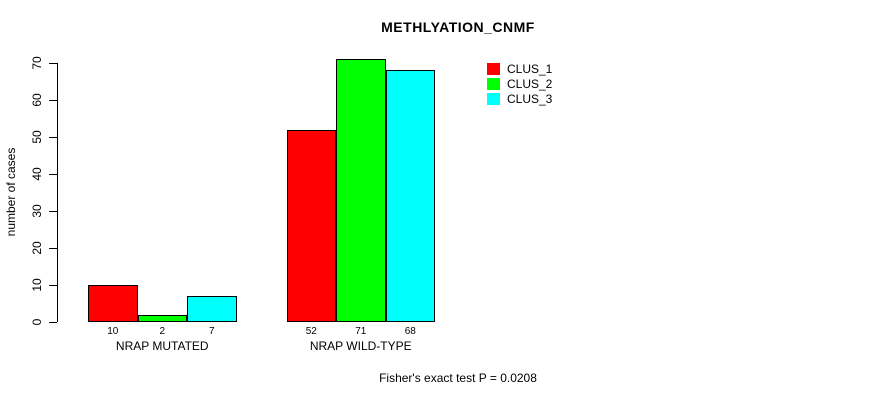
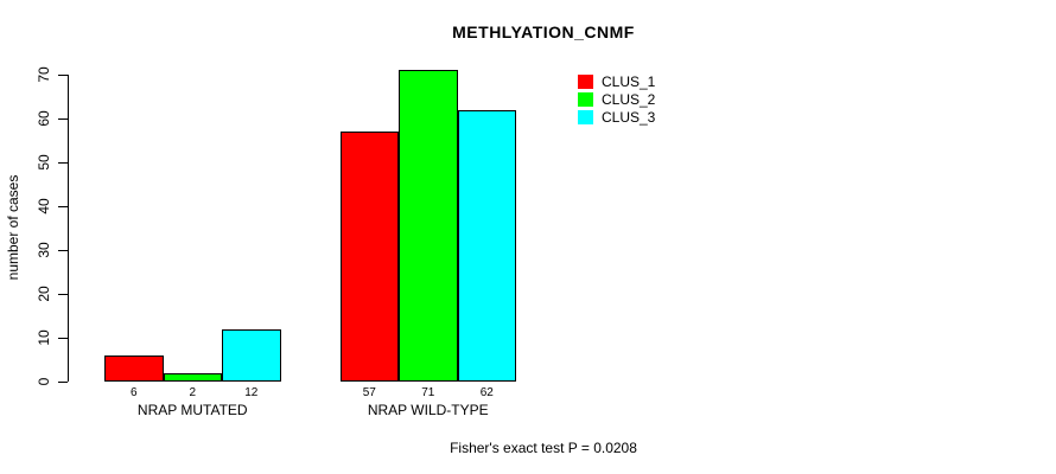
CLUS_1/NRAP MUTATED: 10 -> 6
CLUS_3/NRAP MUTATED: 7 -> 12
CLUS_1/NRAP WILD-TYPE: 52 -> 57
CLUS_3/NRAP WILD-TYPE: 68 -> 62
